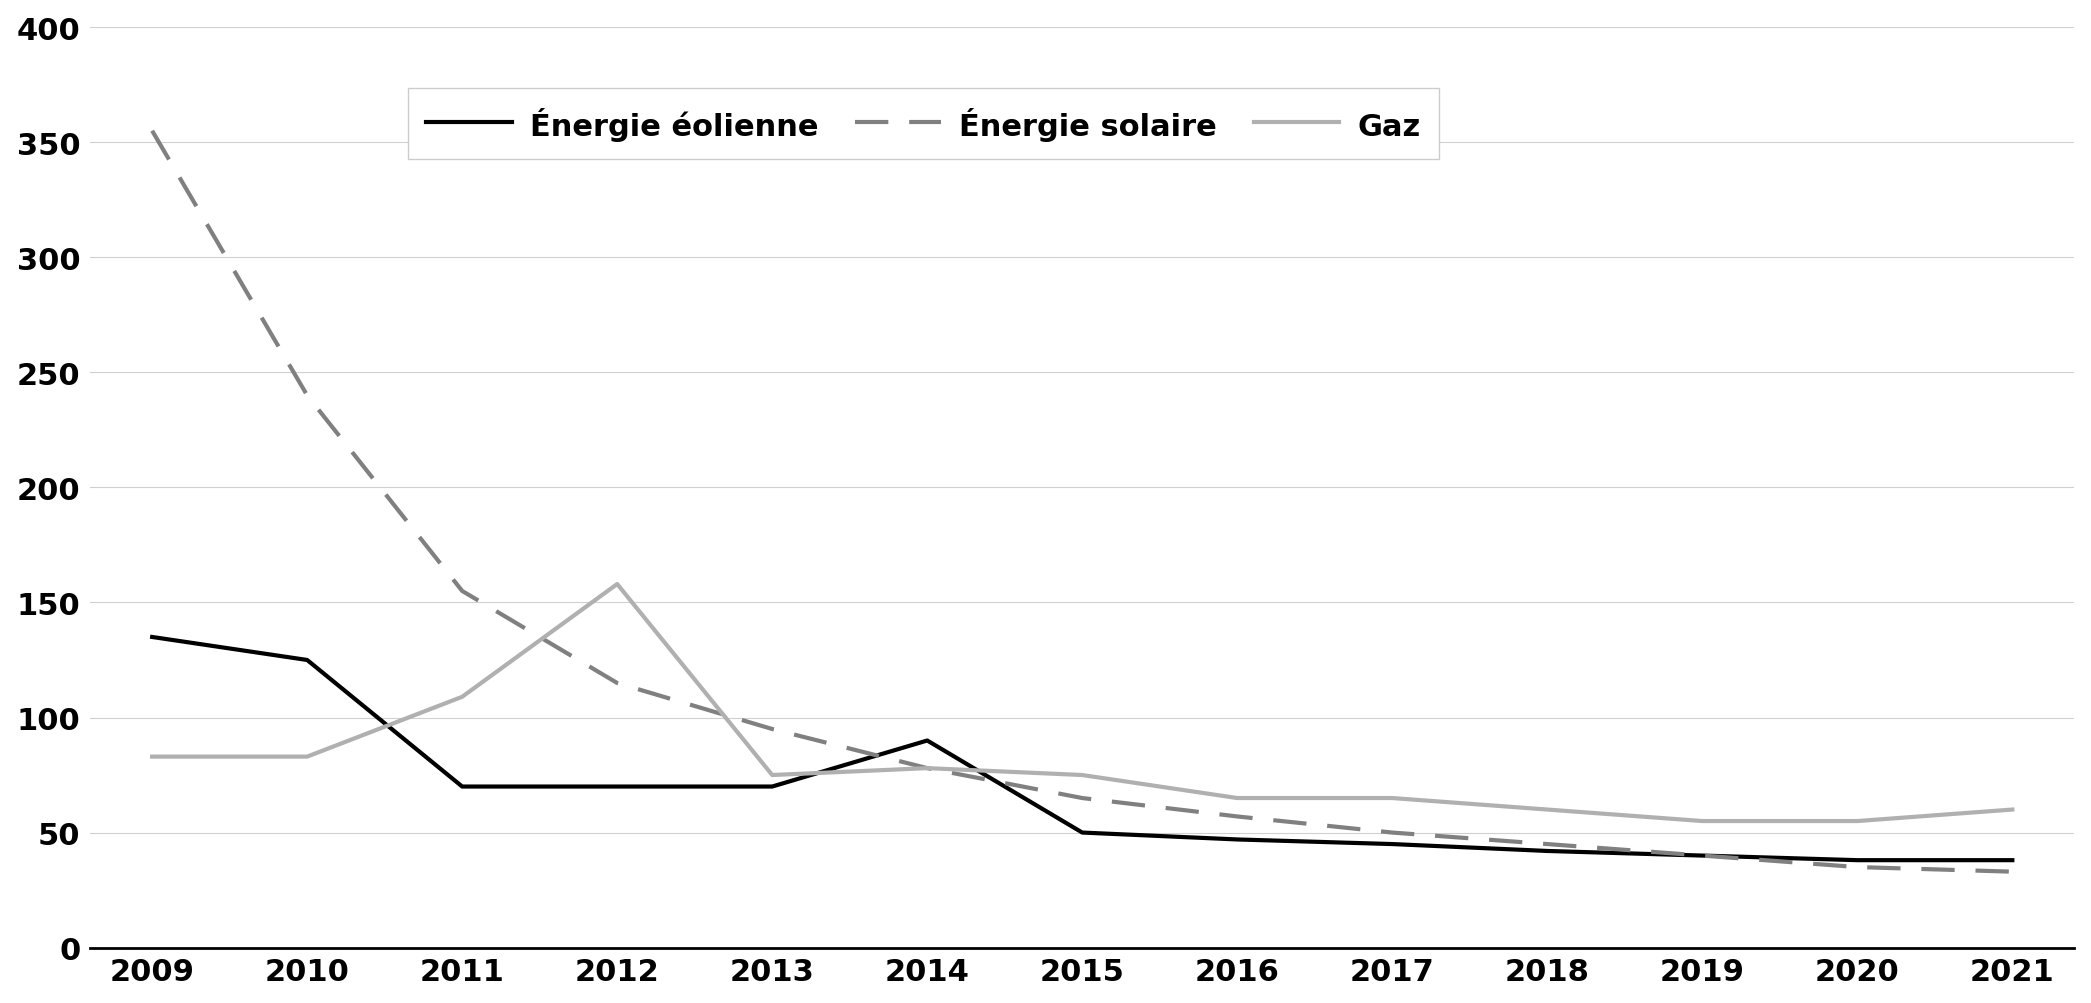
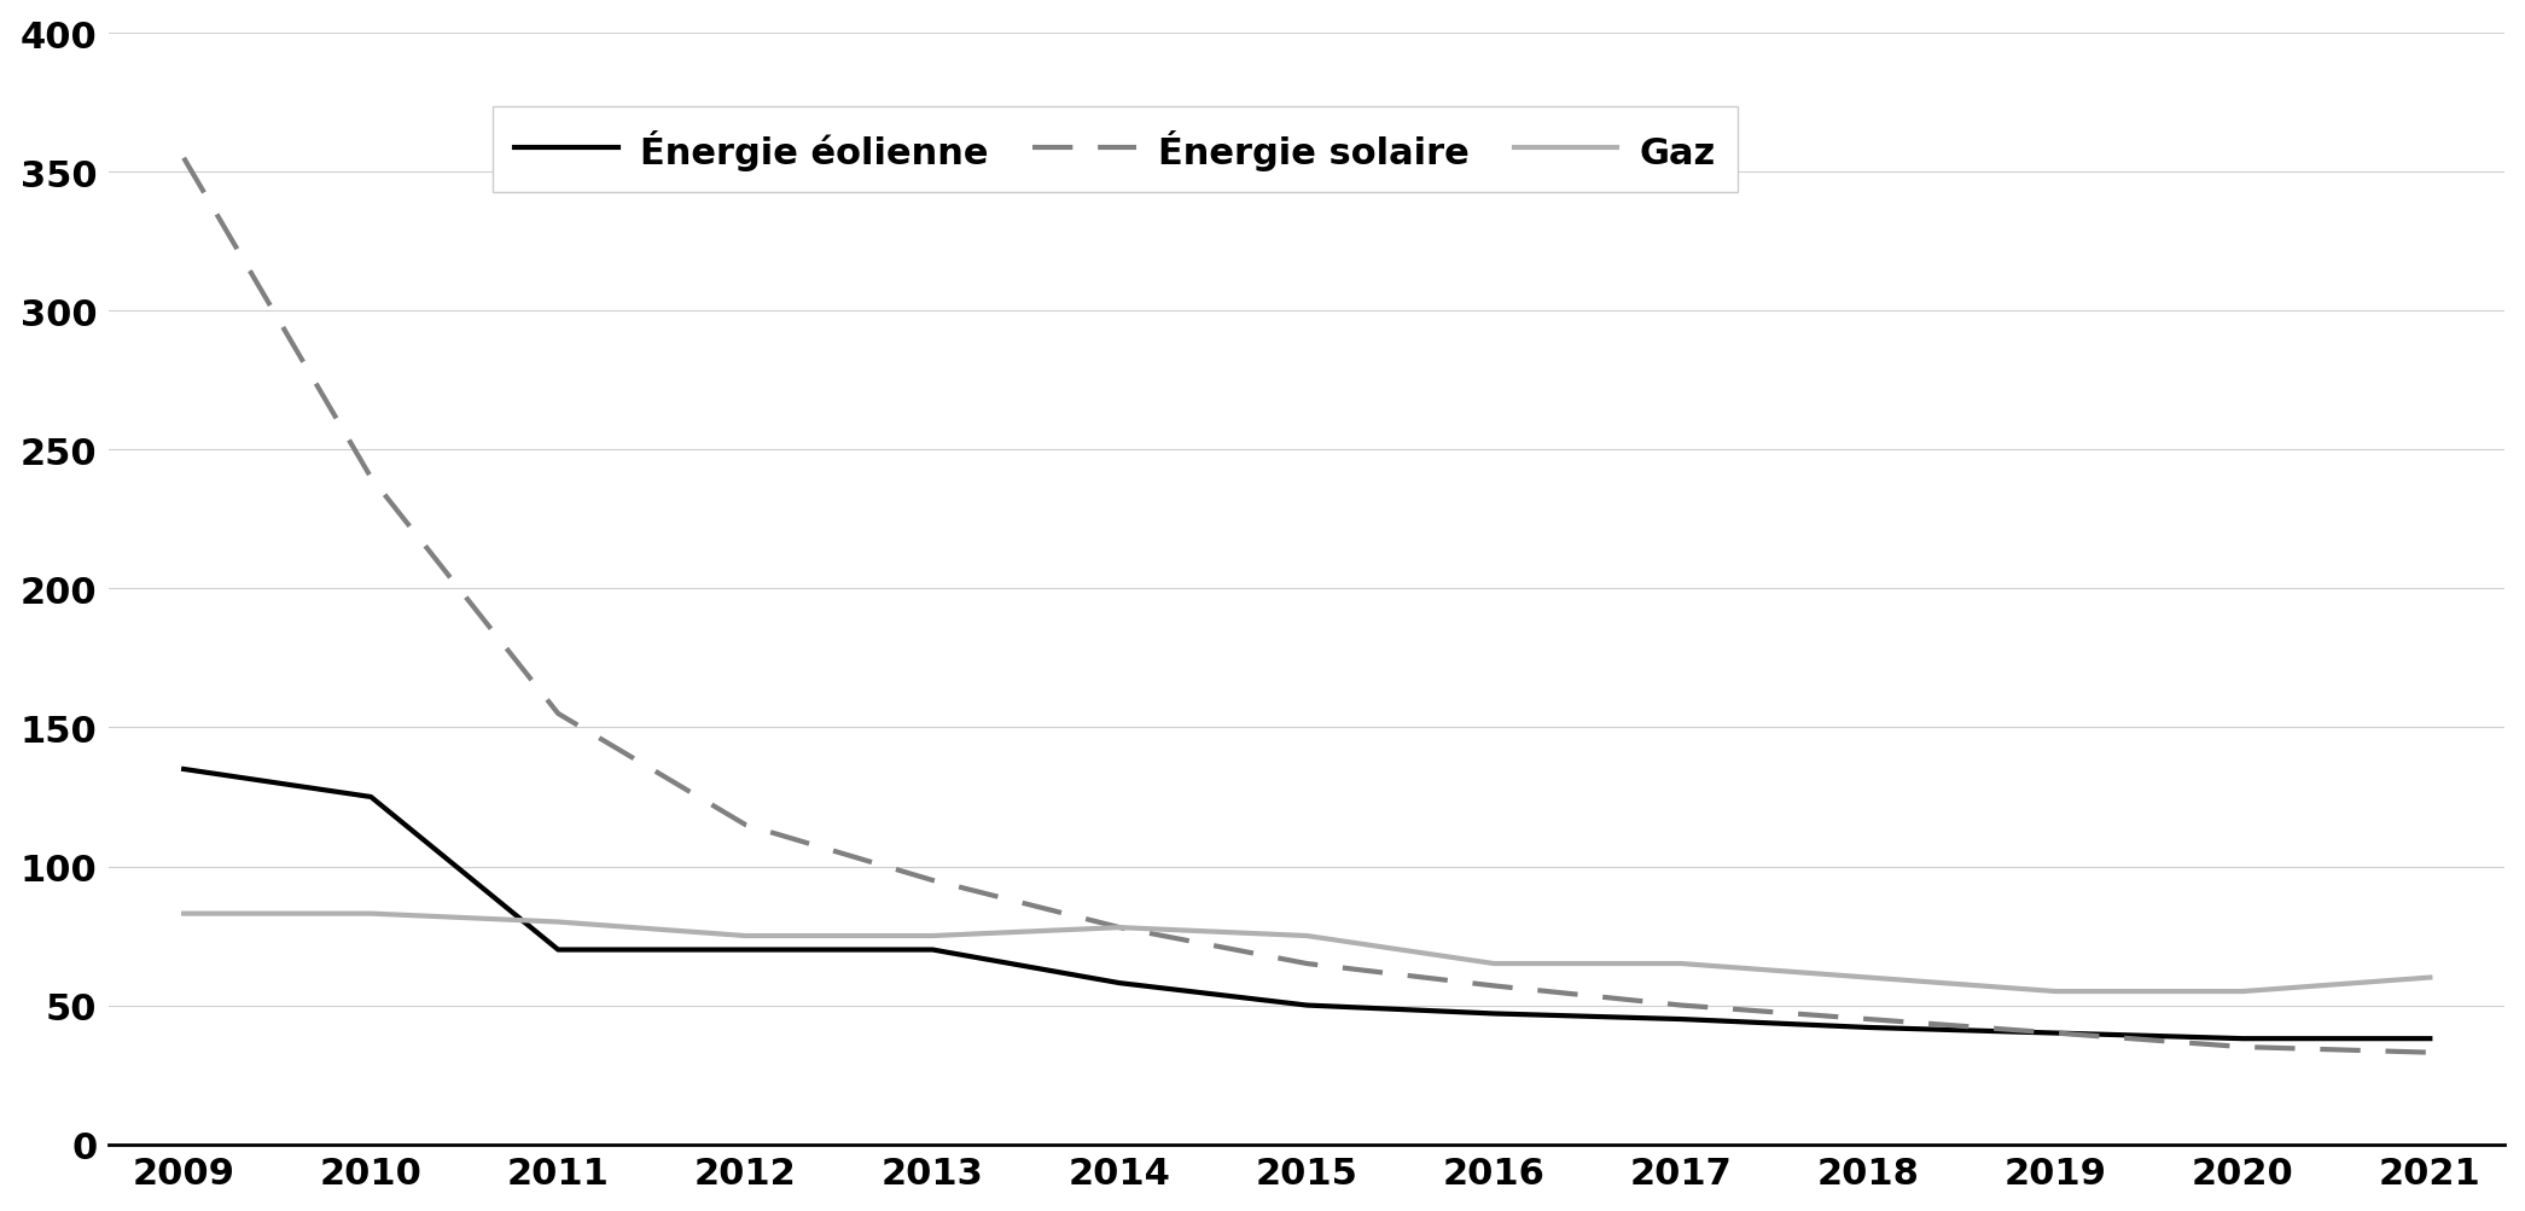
Gaz/2011: 109 -> 80
Gaz/2012: 158 -> 75
Énergie éolienne/2014: 90 -> 58
